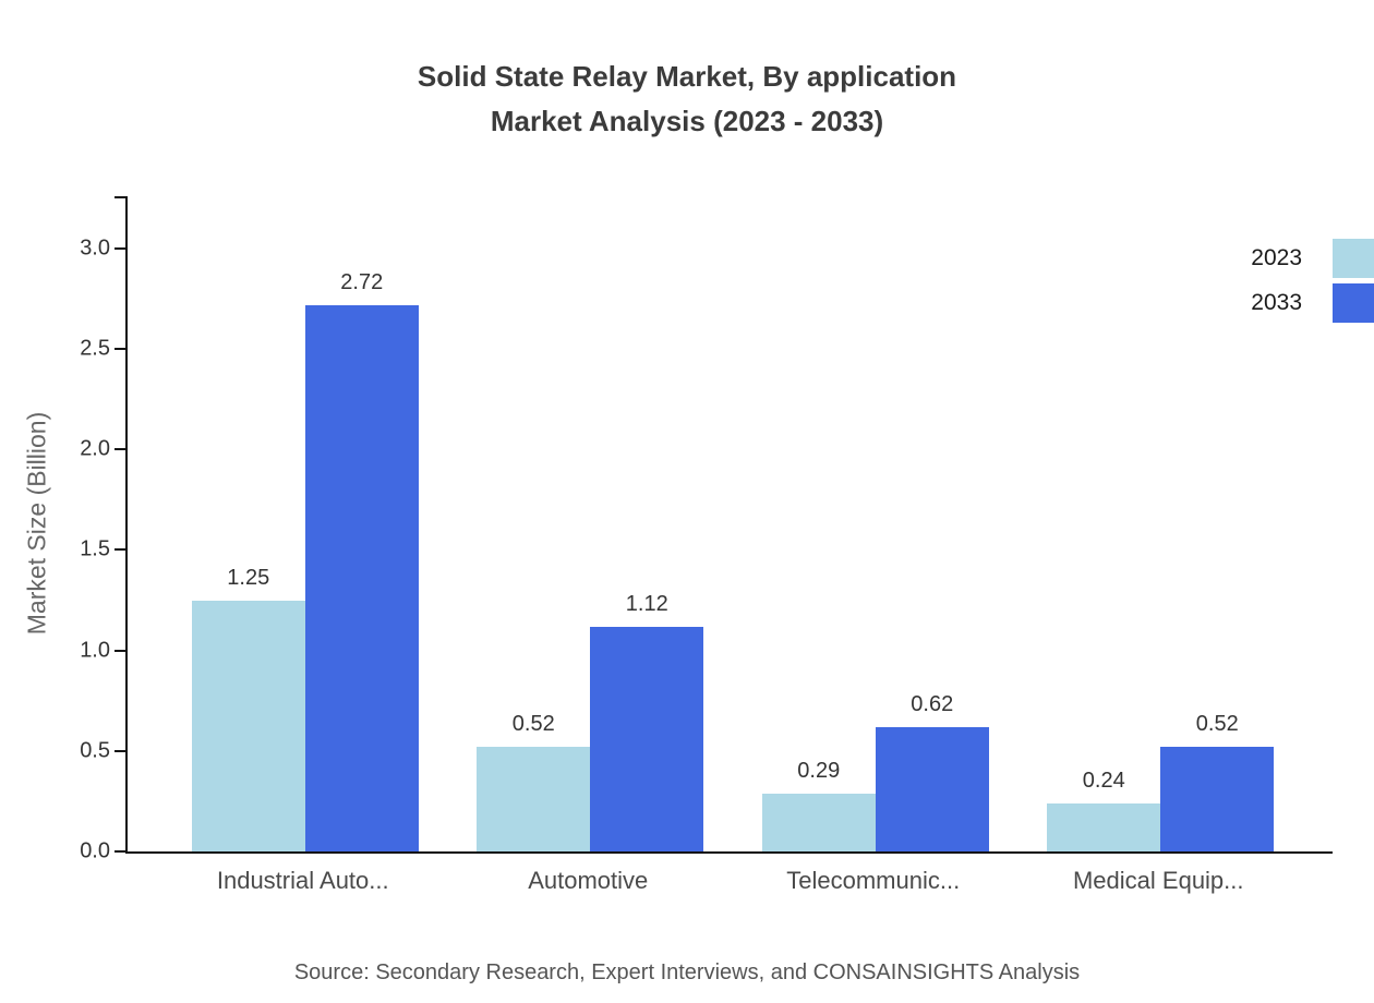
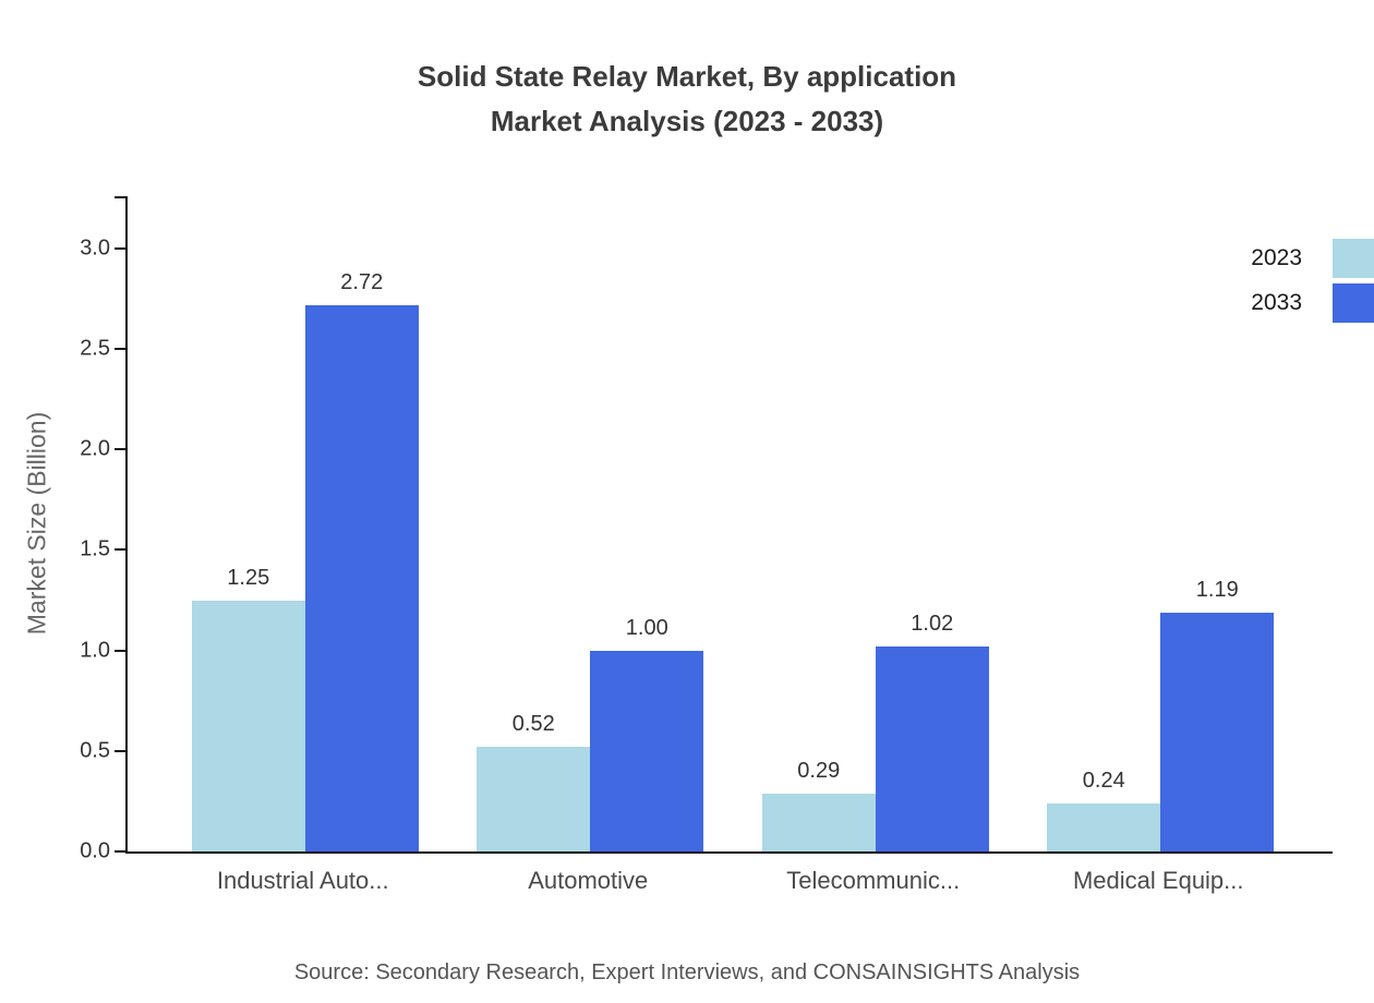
2033/Automotive: 1.12 -> 1.00
2033/Telecommunic...: 0.62 -> 1.02
2033/Medical Equip...: 0.52 -> 1.19
